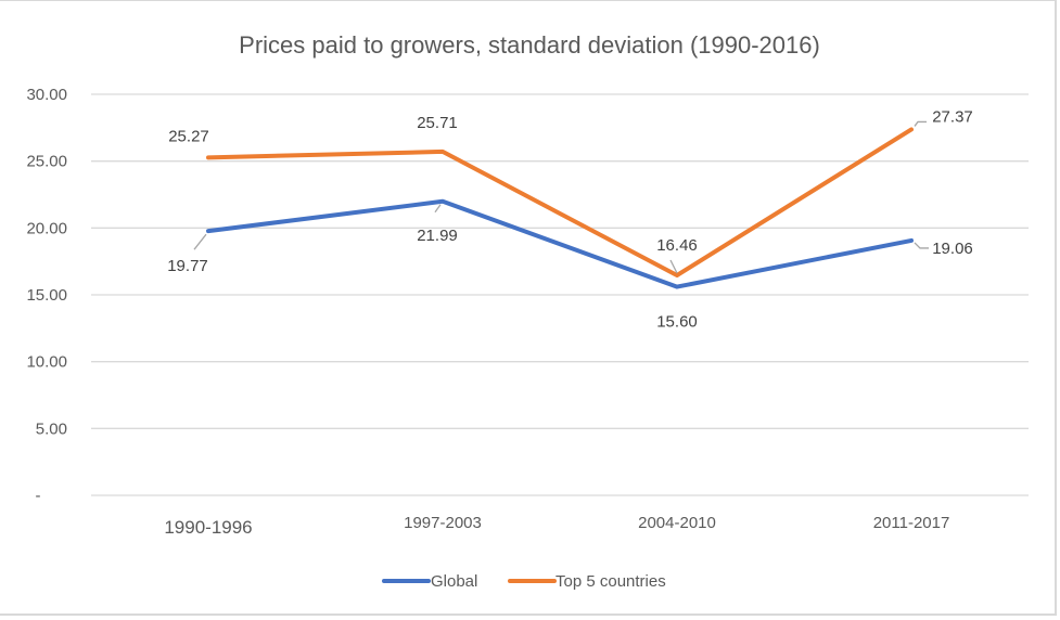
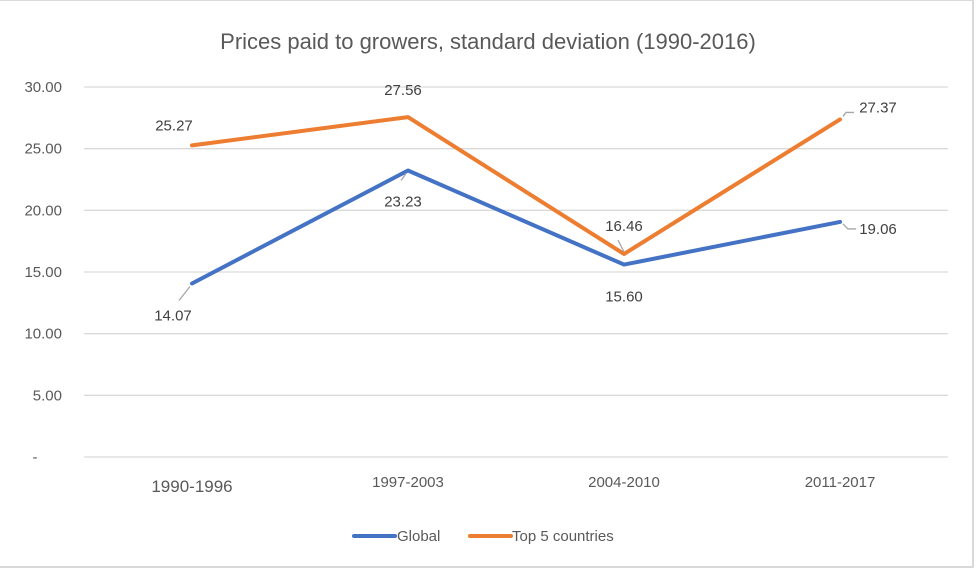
Global/1990-1996: 19.77 -> 14.07
Global/1997-2003: 21.99 -> 23.23
Top 5 countries/1997-2003: 25.71 -> 27.56
